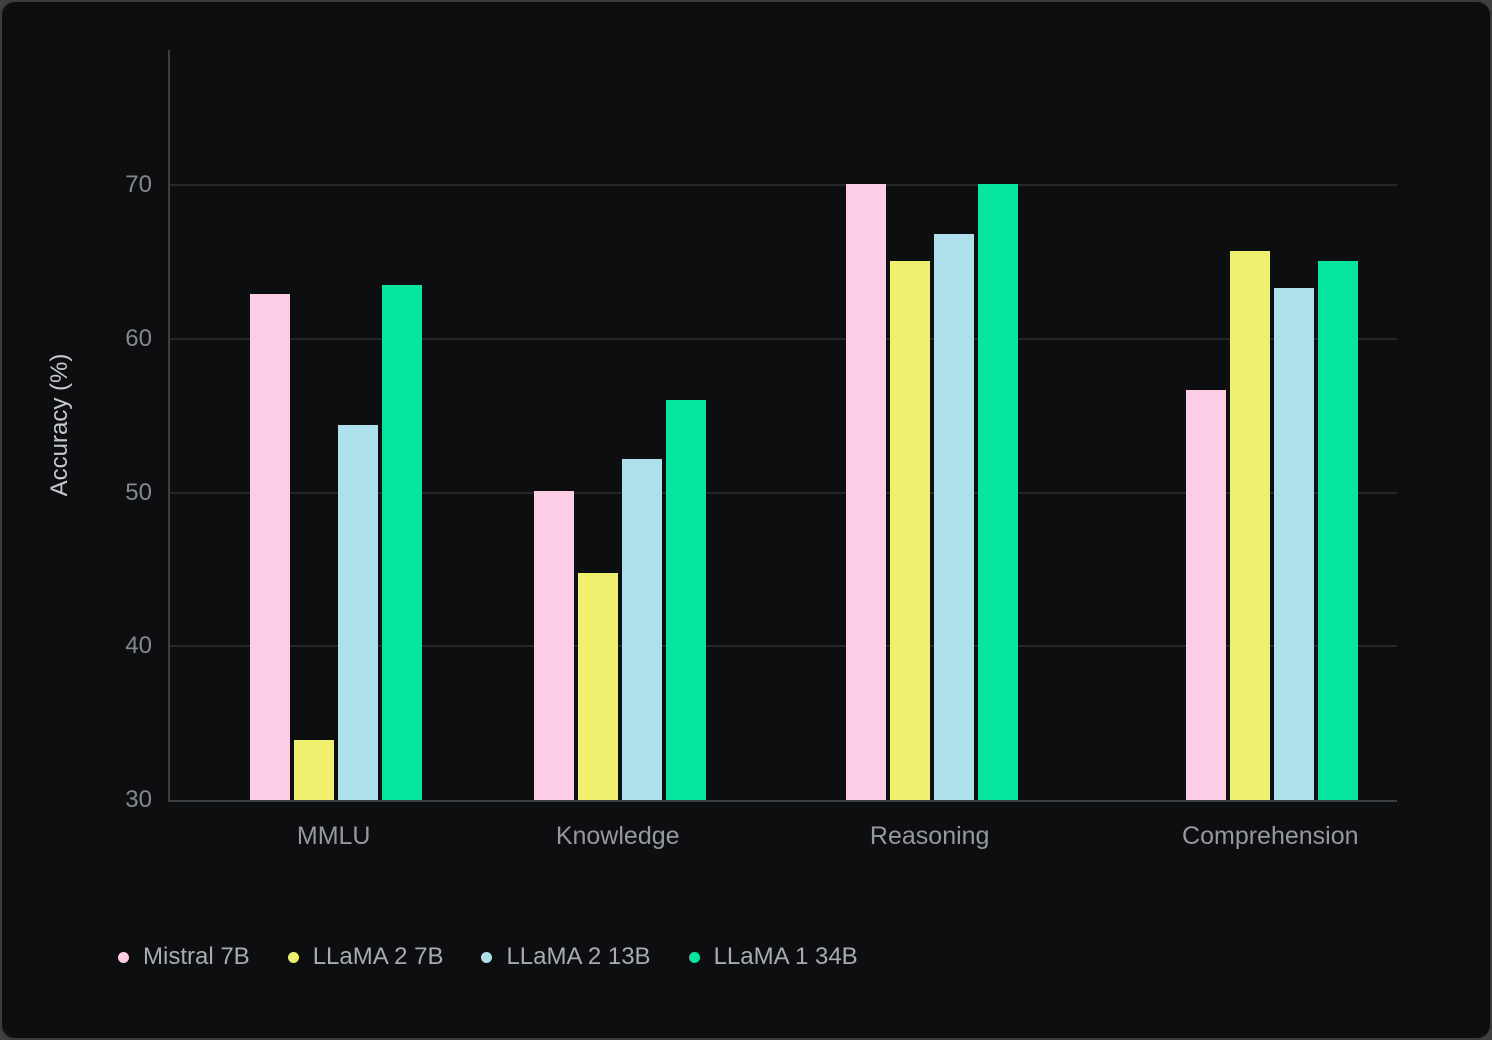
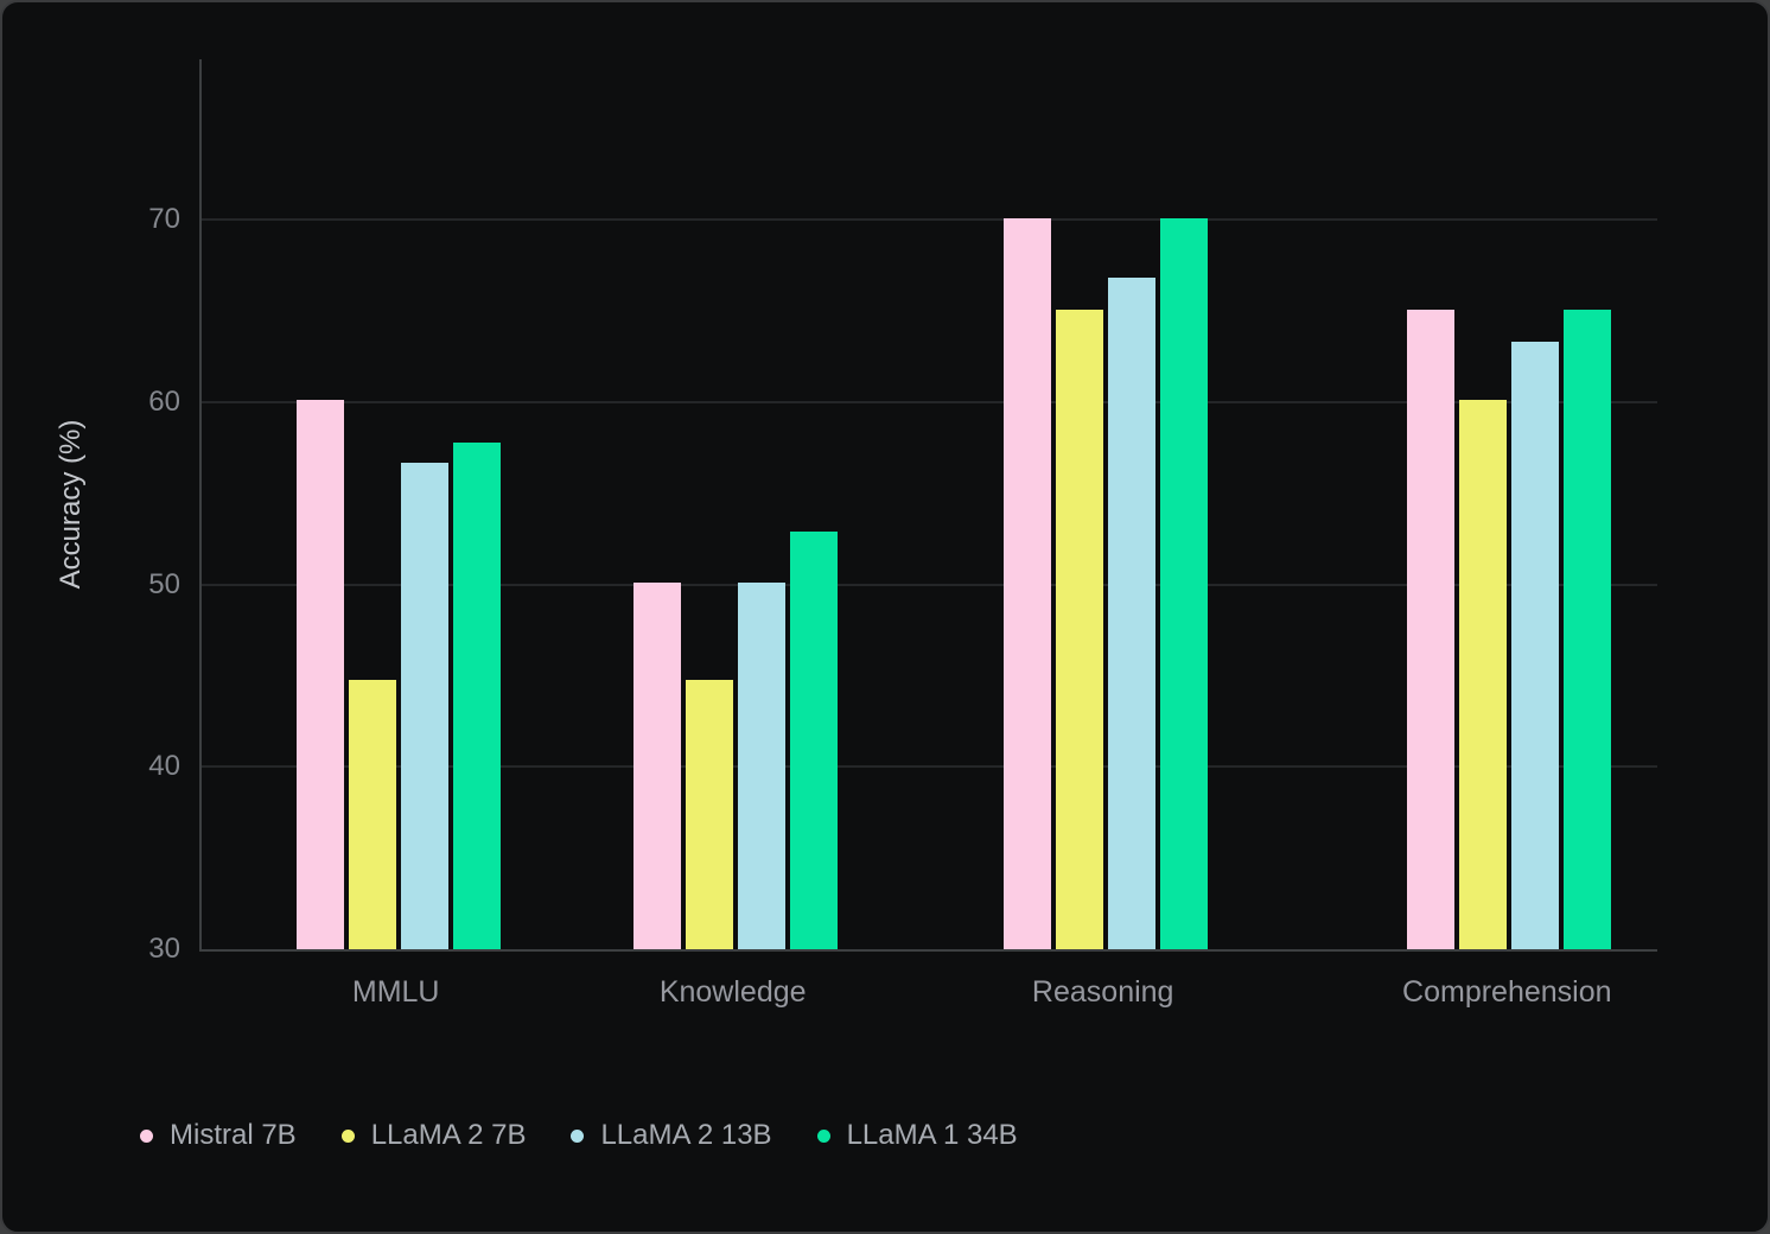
Mistral 7B/MMLU: 62.9 -> 60.1
LLaMA 2 7B/MMLU: 33.9 -> 44.8
LLaMA 2 13B/MMLU: 54.4 -> 56.7
LLaMA 1 34B/MMLU: 63.5 -> 57.8
LLaMA 2 13B/Knowledge: 52.2 -> 50.1
LLaMA 1 34B/Knowledge: 56.0 -> 52.9
Mistral 7B/Comprehension: 56.7 -> 65.1
LLaMA 2 7B/Comprehension: 65.7 -> 60.1
